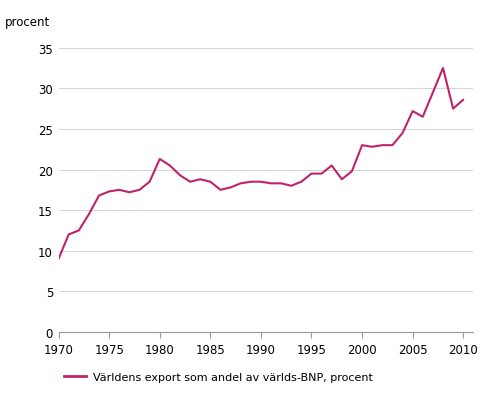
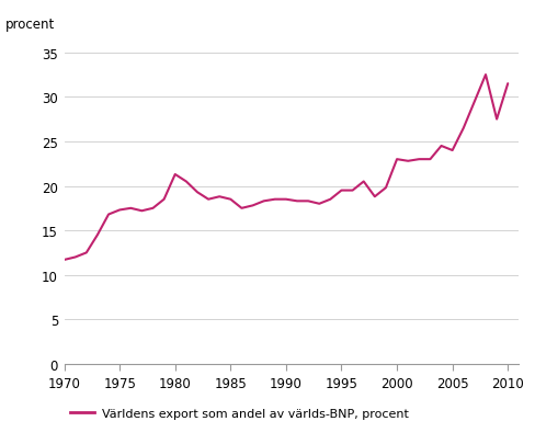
1970: 9.0 -> 11.7
2005: 27.2 -> 24.0
2010: 28.6 -> 31.5
